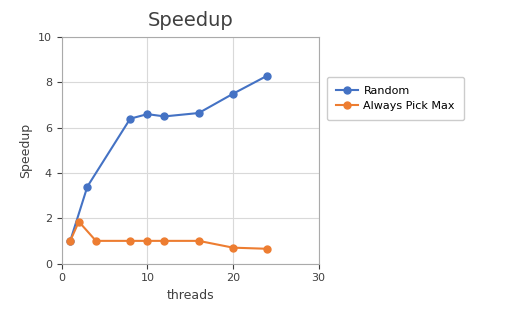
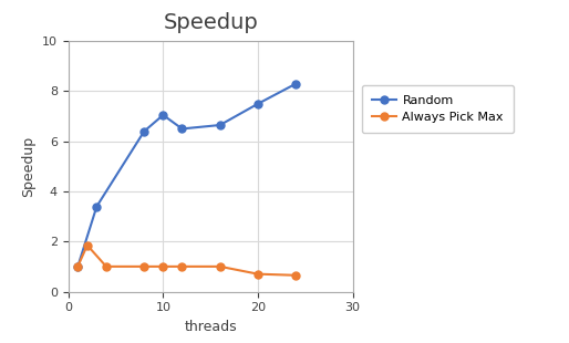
Random/10: 6.60 -> 7.05
